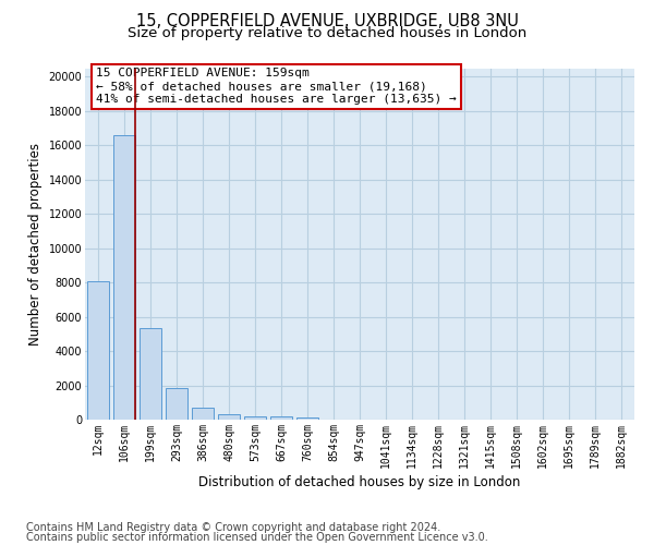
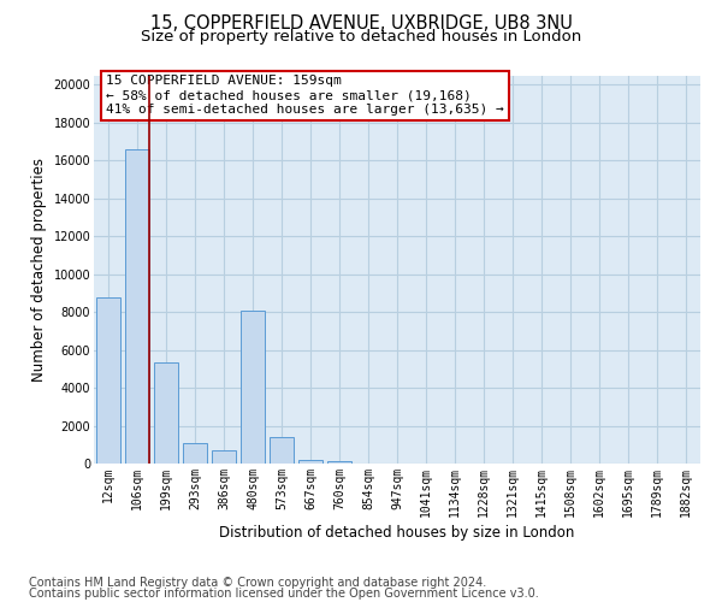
12sqm: 8100 -> 8800
293sqm: 1800 -> 1100
480sqm: 300 -> 8100
573sqm: 200 -> 1400
